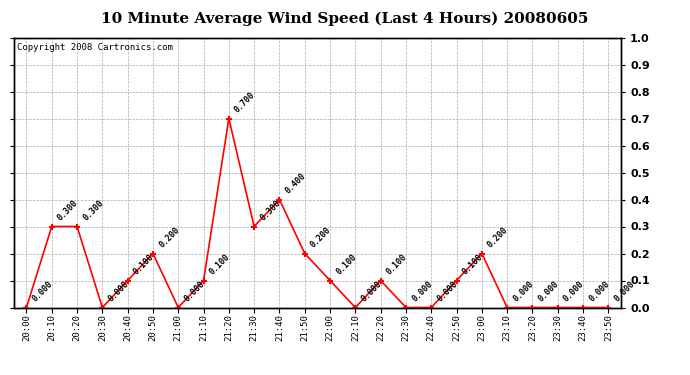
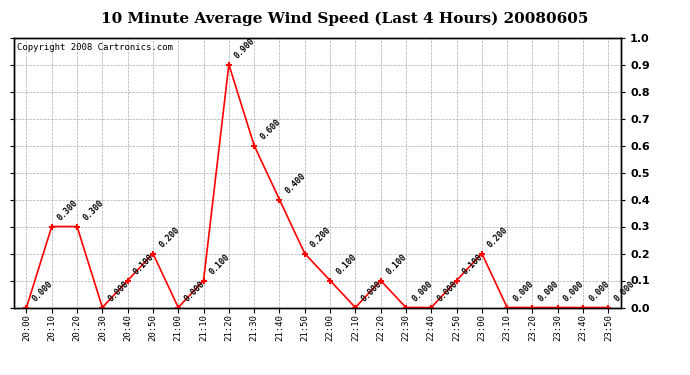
21:20: 0.700 -> 0.900
21:30: 0.300 -> 0.600
